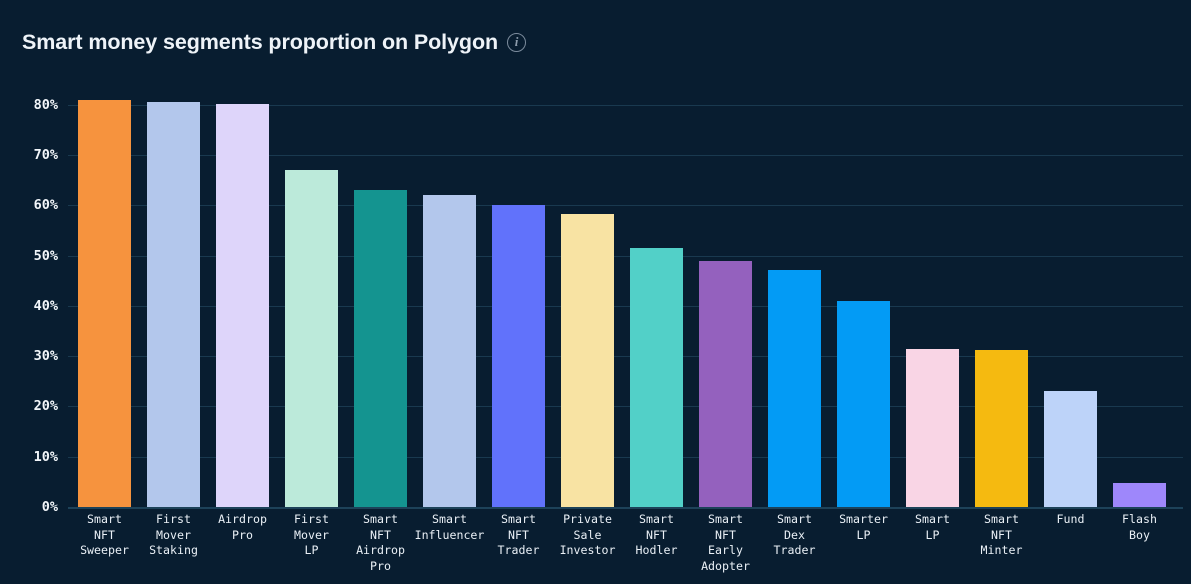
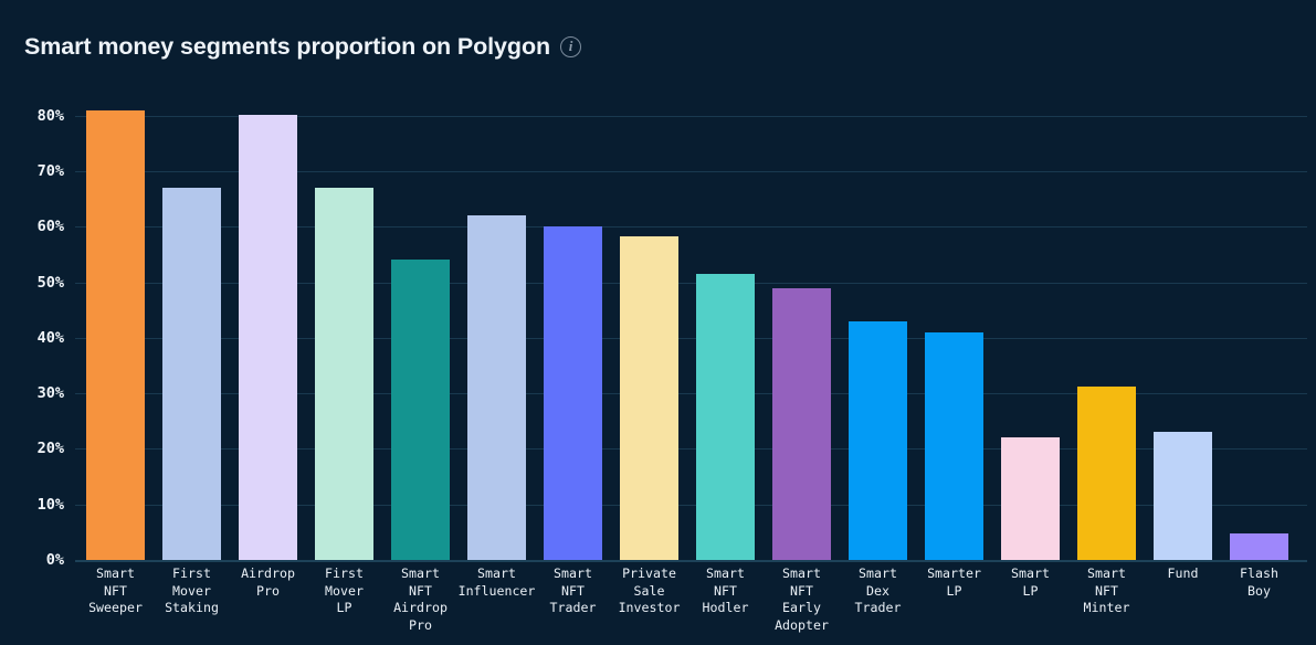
First Mover Staking: 80% -> 67%
Smart NFT Airdrop Pro: 63% -> 54%
Smart Dex Trader: 47% -> 43%
Smart LP: 32% -> 22%
